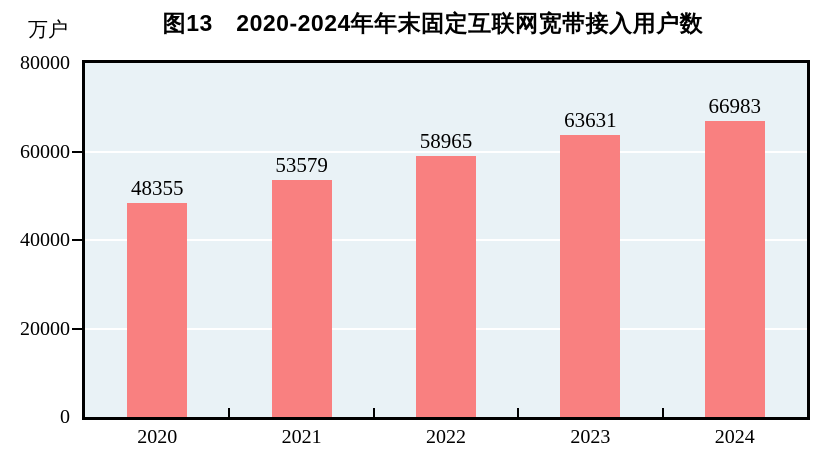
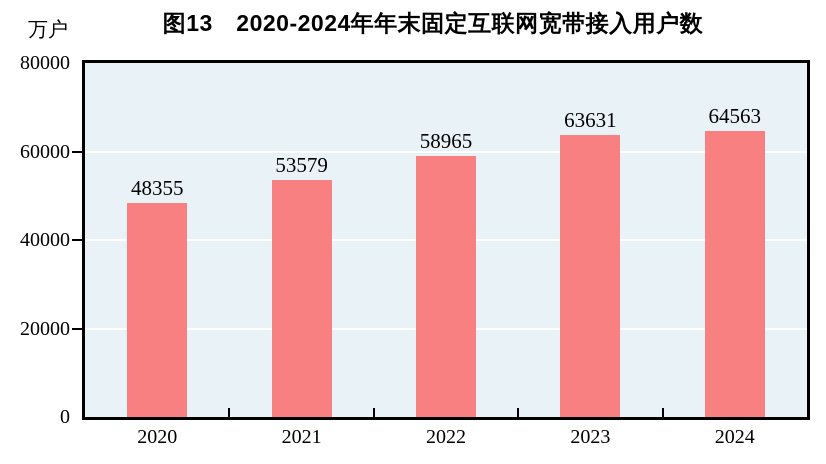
2024: 66983 -> 64563
